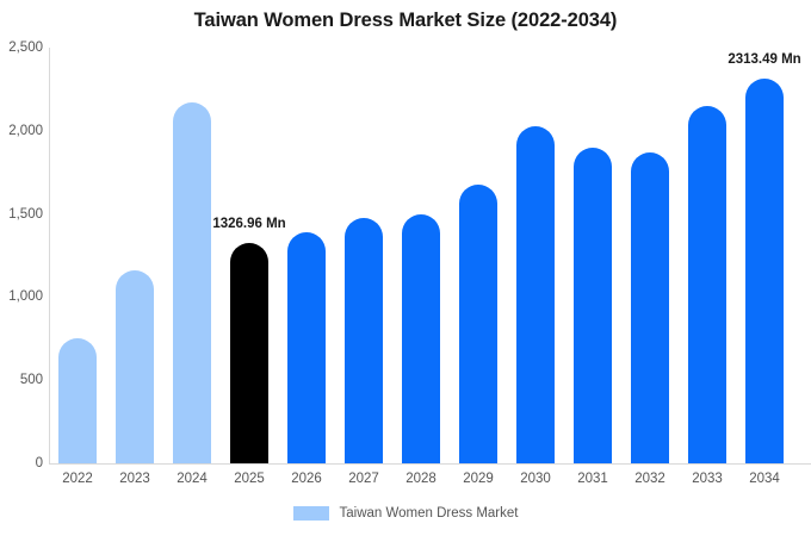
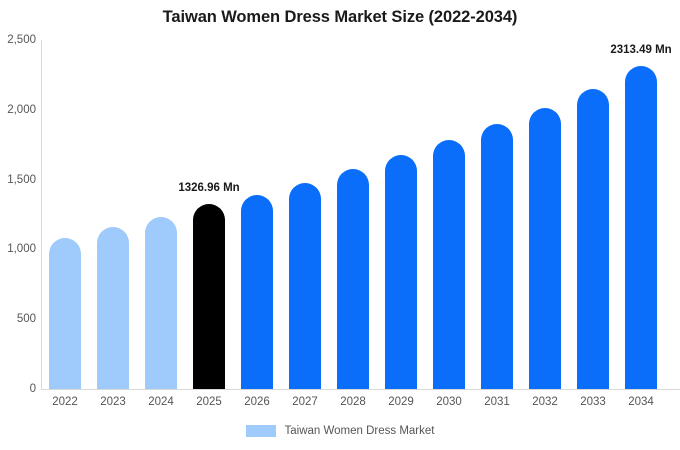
2022: 750 -> 1080
2024: 2170 -> 1230
2028: 1500 -> 1580
2030: 2030 -> 1780
2032: 1870 -> 2020
